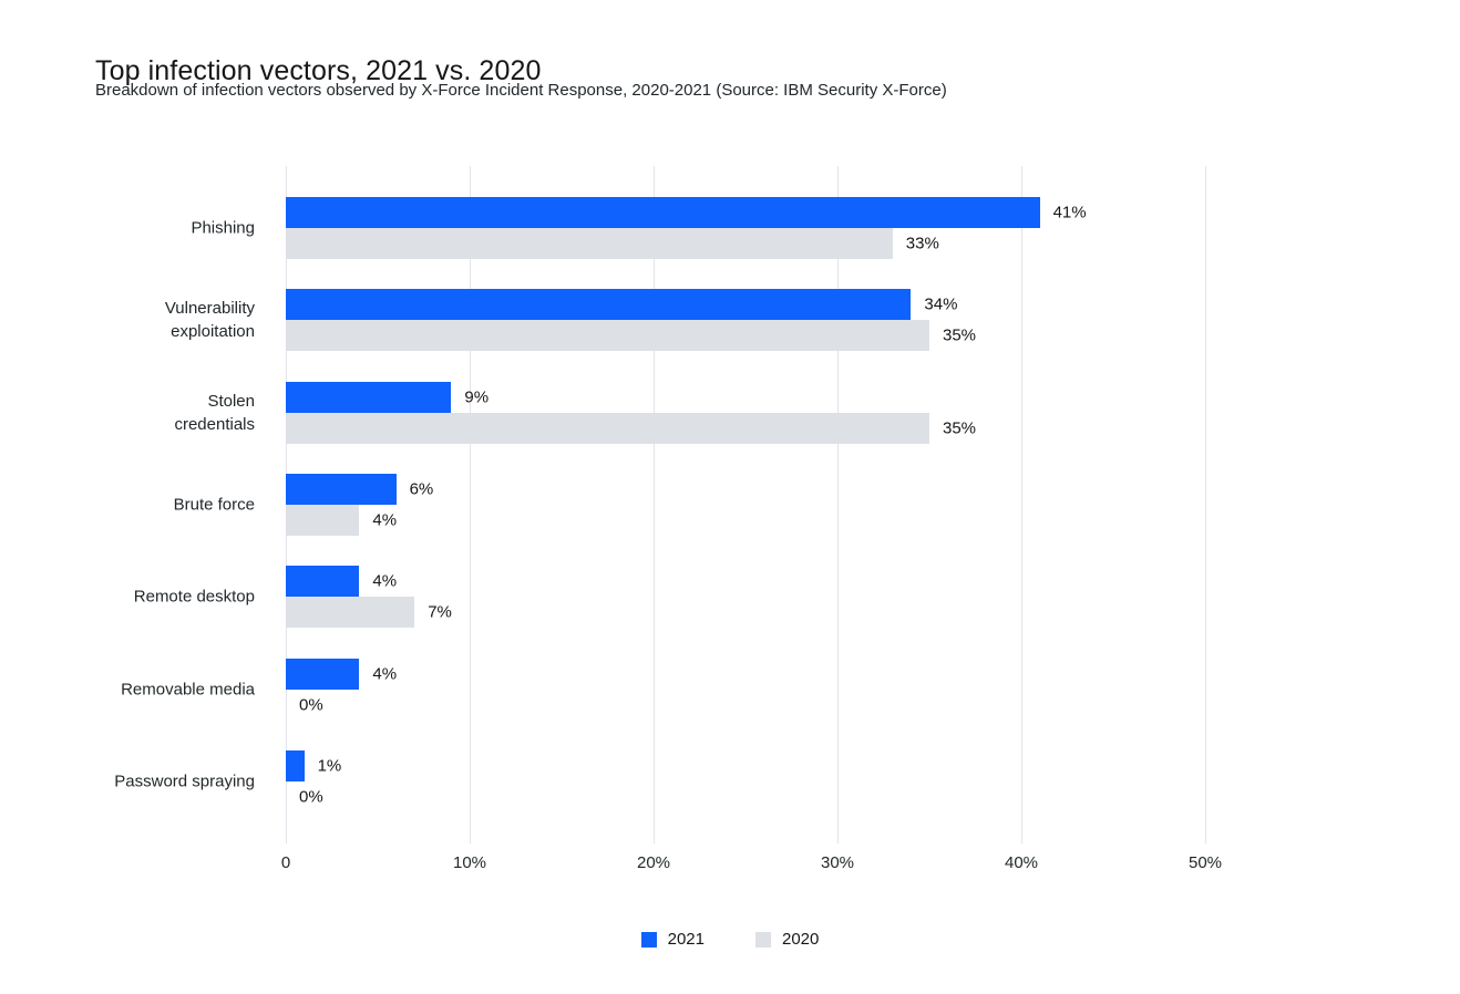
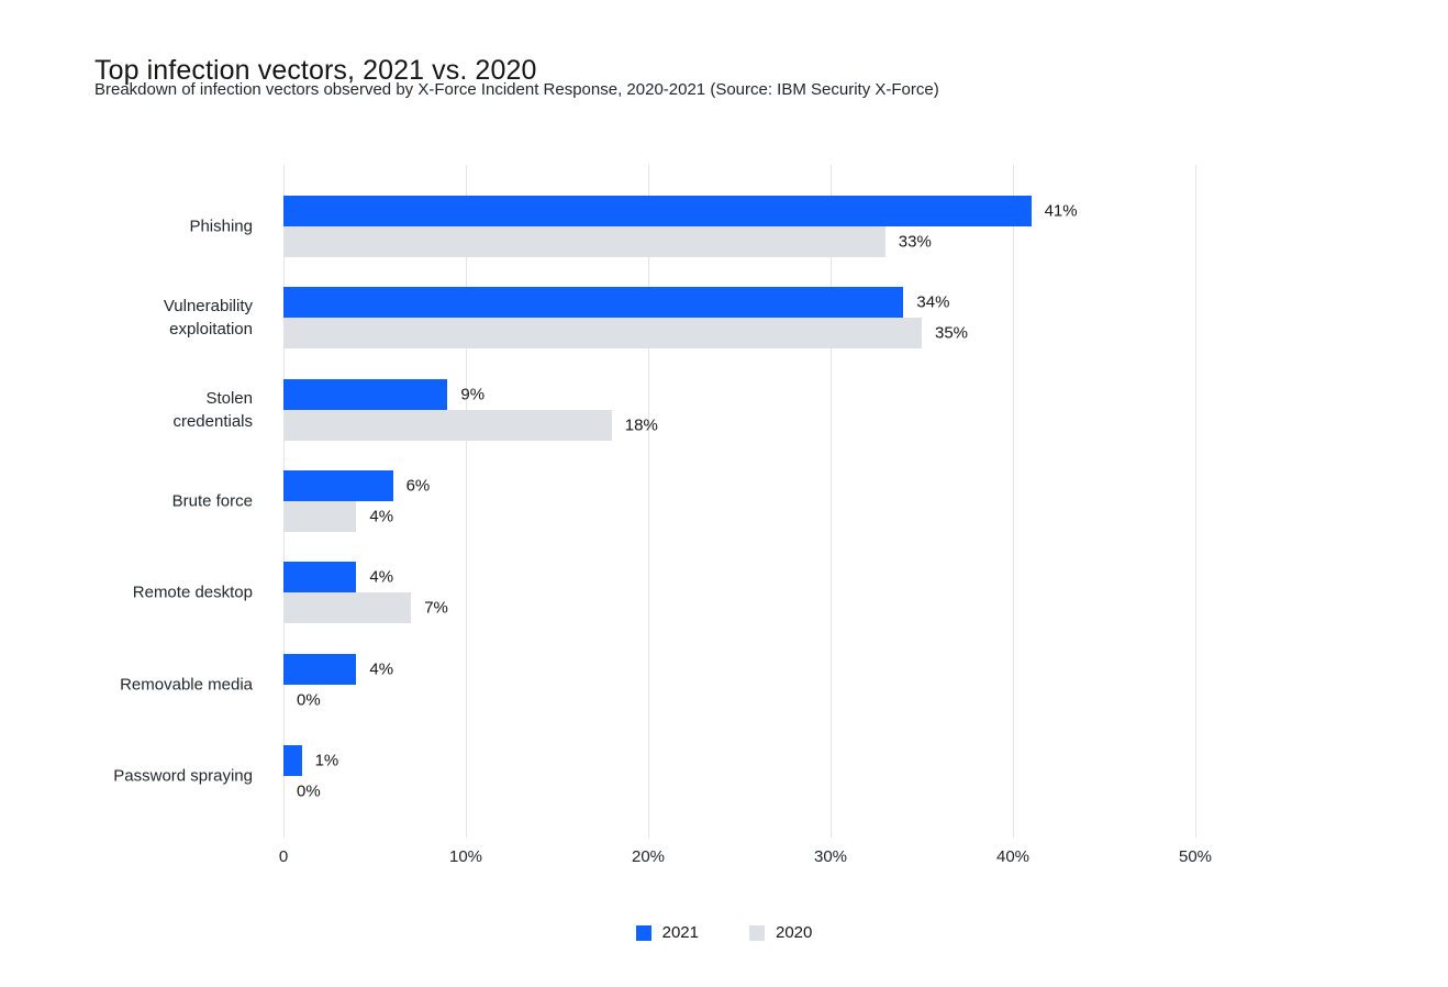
2020/Stolen credentials: 35% -> 18%
